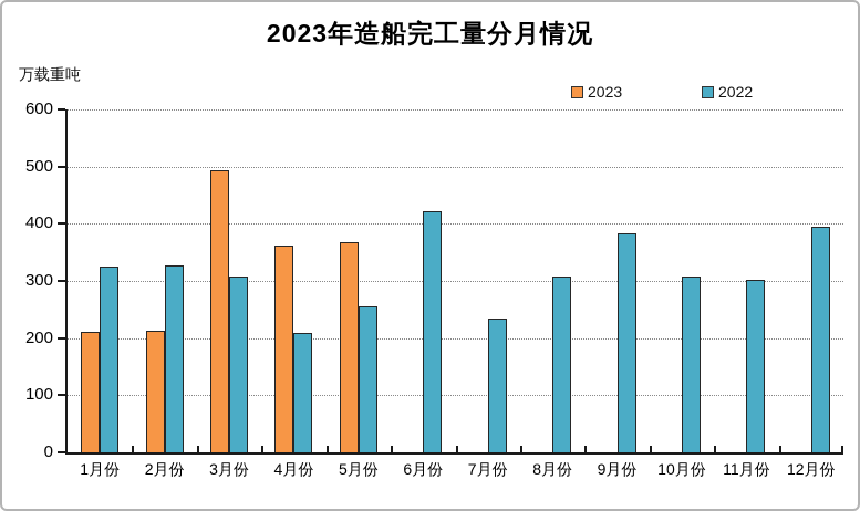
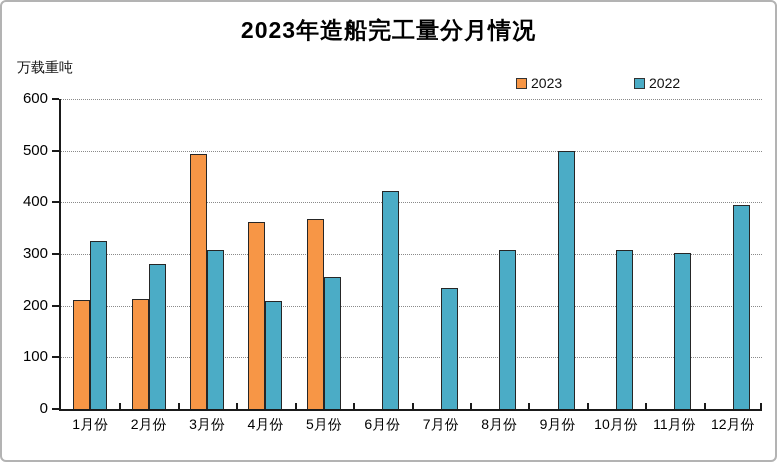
2022/2月份: 330 -> 280
2022/9月份: 380 -> 500
